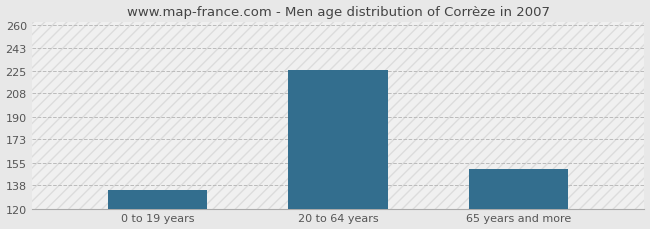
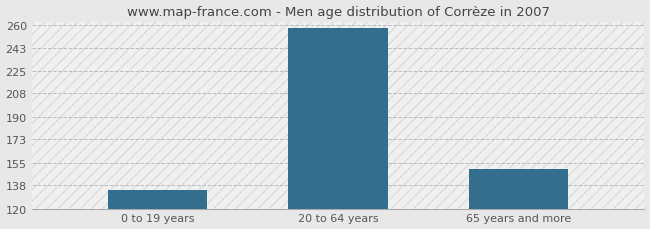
20 to 64 years: 226 -> 258
